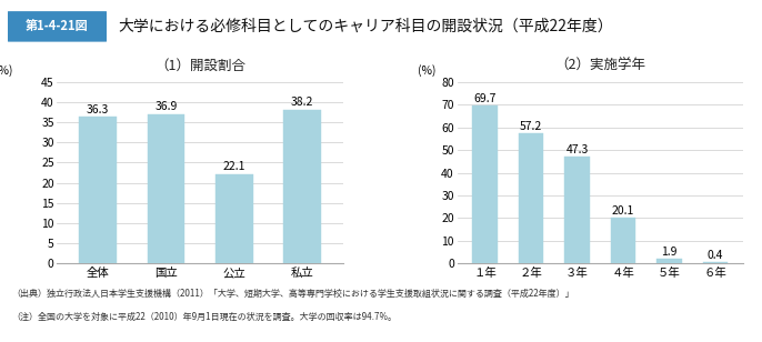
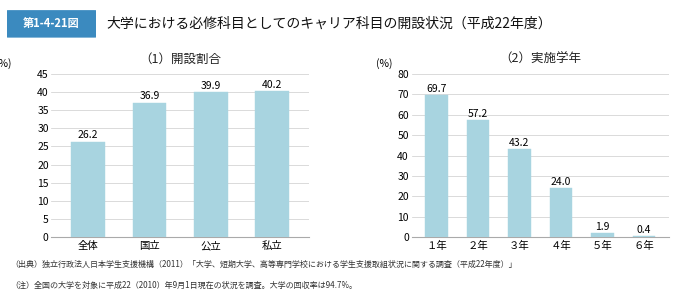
（1）開設割合/全体: 36.3 -> 26.2
（1）開設割合/公立: 22.1 -> 39.9
（1）開設割合/私立: 38.2 -> 40.2
（2）実施学年/３年: 47.3 -> 43.2
（2）実施学年/４年: 20.1 -> 24.0
